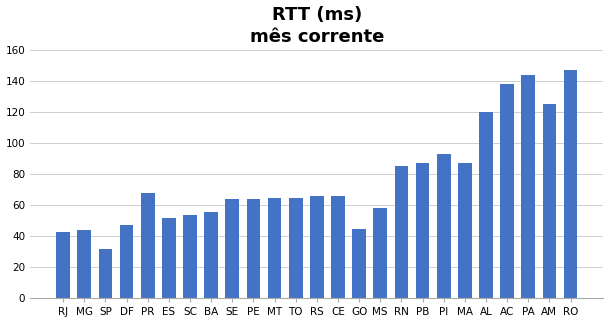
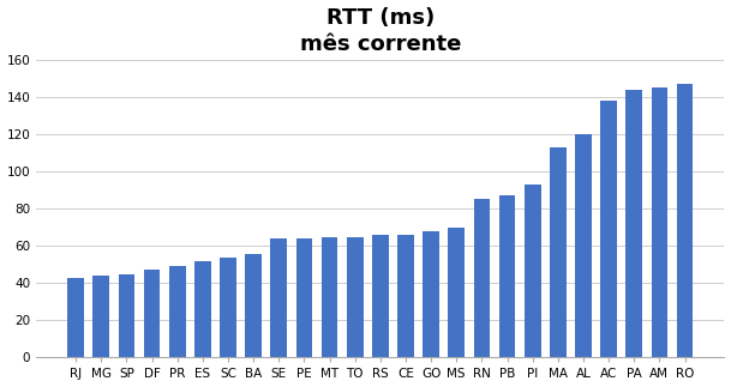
SP: 32 -> 45
PR: 68 -> 49
GO: 45 -> 68
MS: 58 -> 70
MA: 87 -> 113
AM: 125 -> 145
